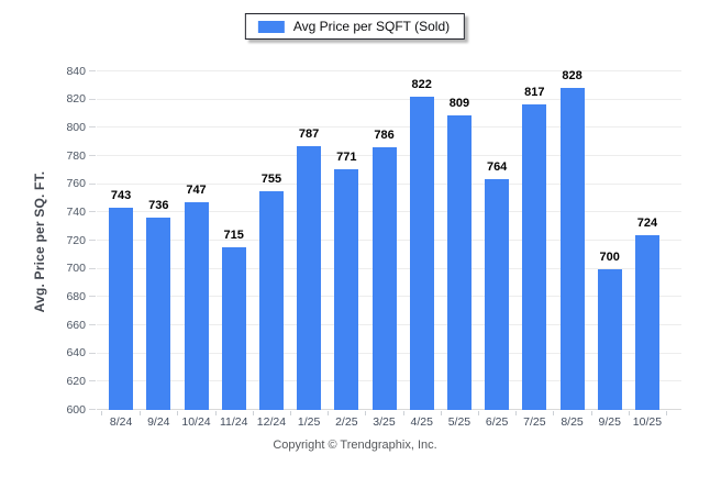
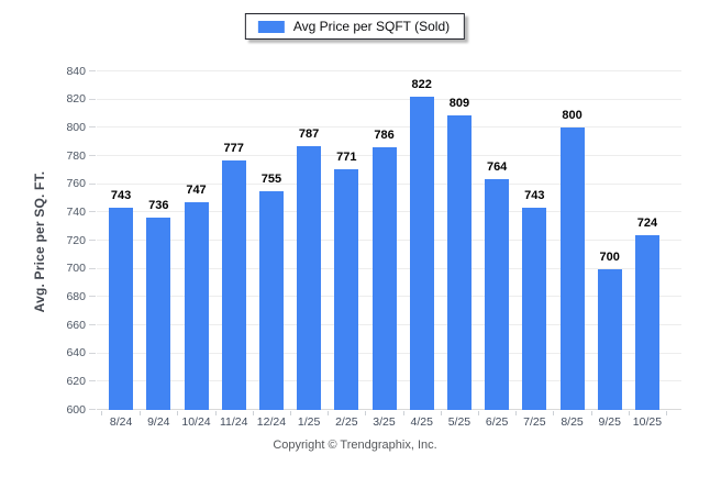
11/24: 715 -> 777
7/25: 817 -> 743
8/25: 828 -> 800
